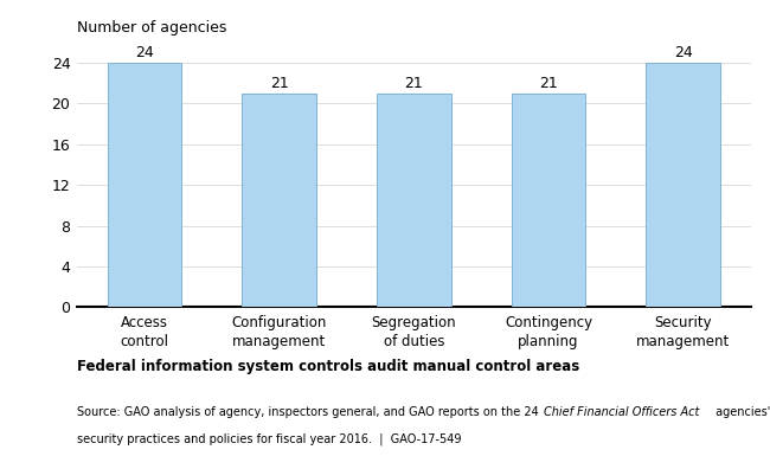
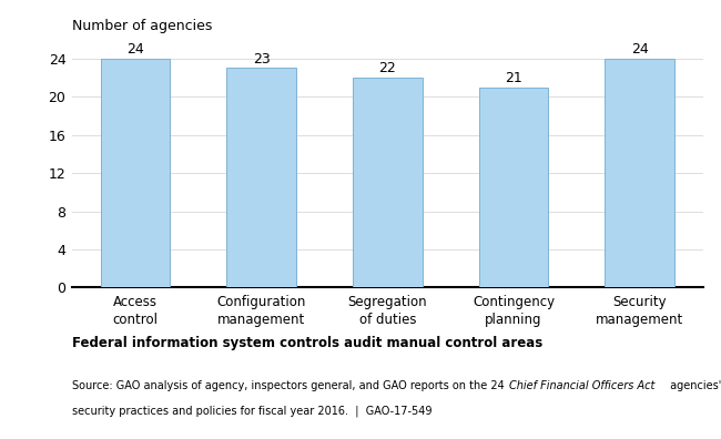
Configuration management: 21 -> 23
Segregation of duties: 21 -> 22
